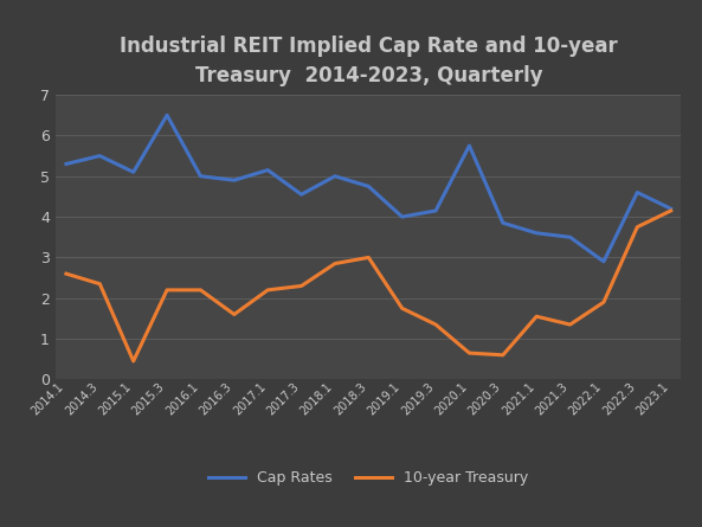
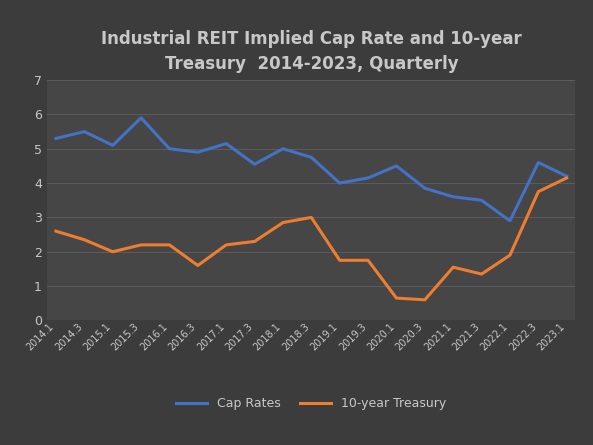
10-year Treasury/2015.1: 0.45 -> 2.00
Cap Rates/2015.3: 6.50 -> 5.90
10-year Treasury/2019.3: 1.35 -> 1.75
Cap Rates/2020.1: 5.75 -> 4.50
